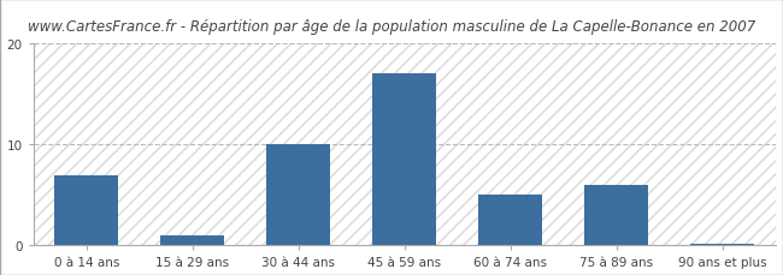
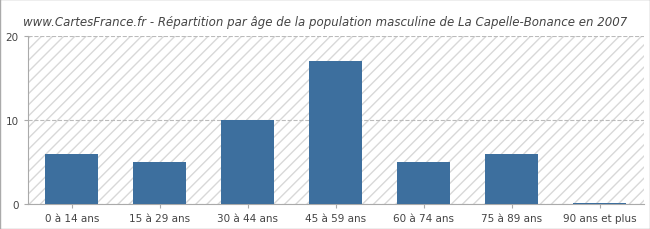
0 à 14 ans: 7.0 -> 6.0
15 à 29 ans: 1.0 -> 5.0
